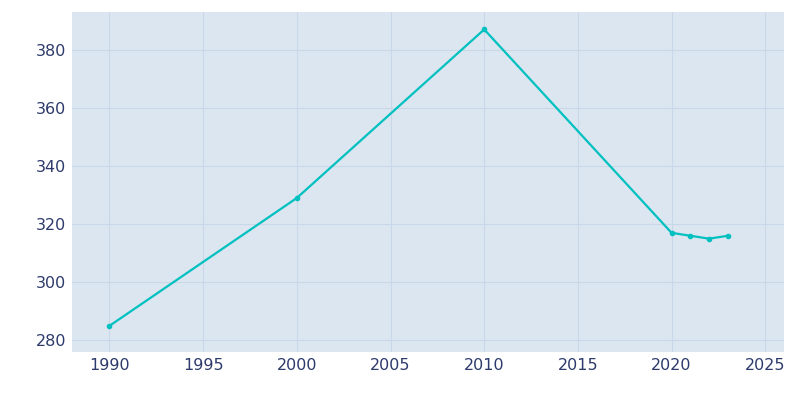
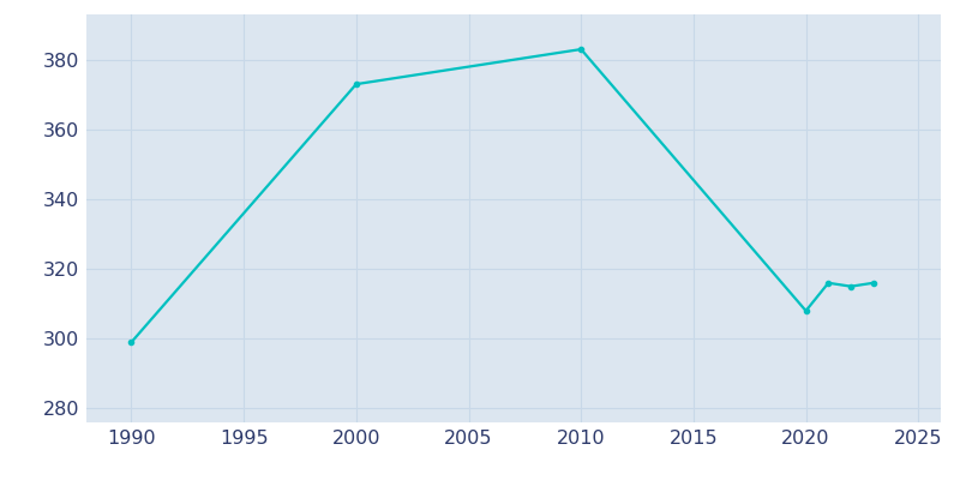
1990: 285 -> 299
2000: 329 -> 373
2010: 387 -> 383
2020: 317 -> 308
